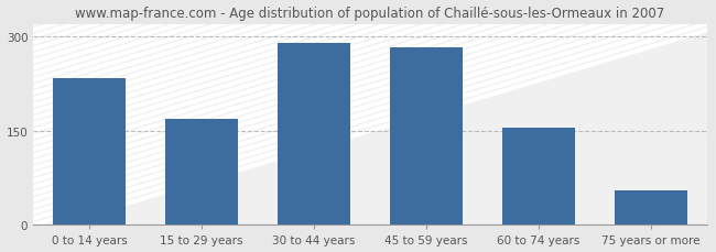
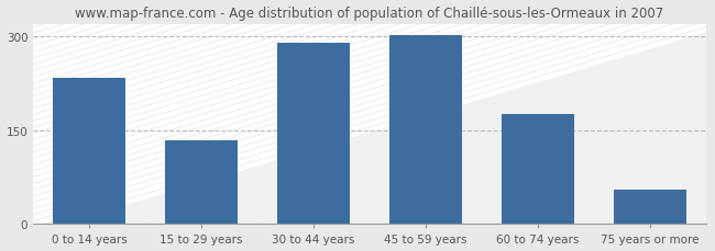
15 to 29 years: 168 -> 134
45 to 59 years: 282 -> 302
60 to 74 years: 155 -> 176
